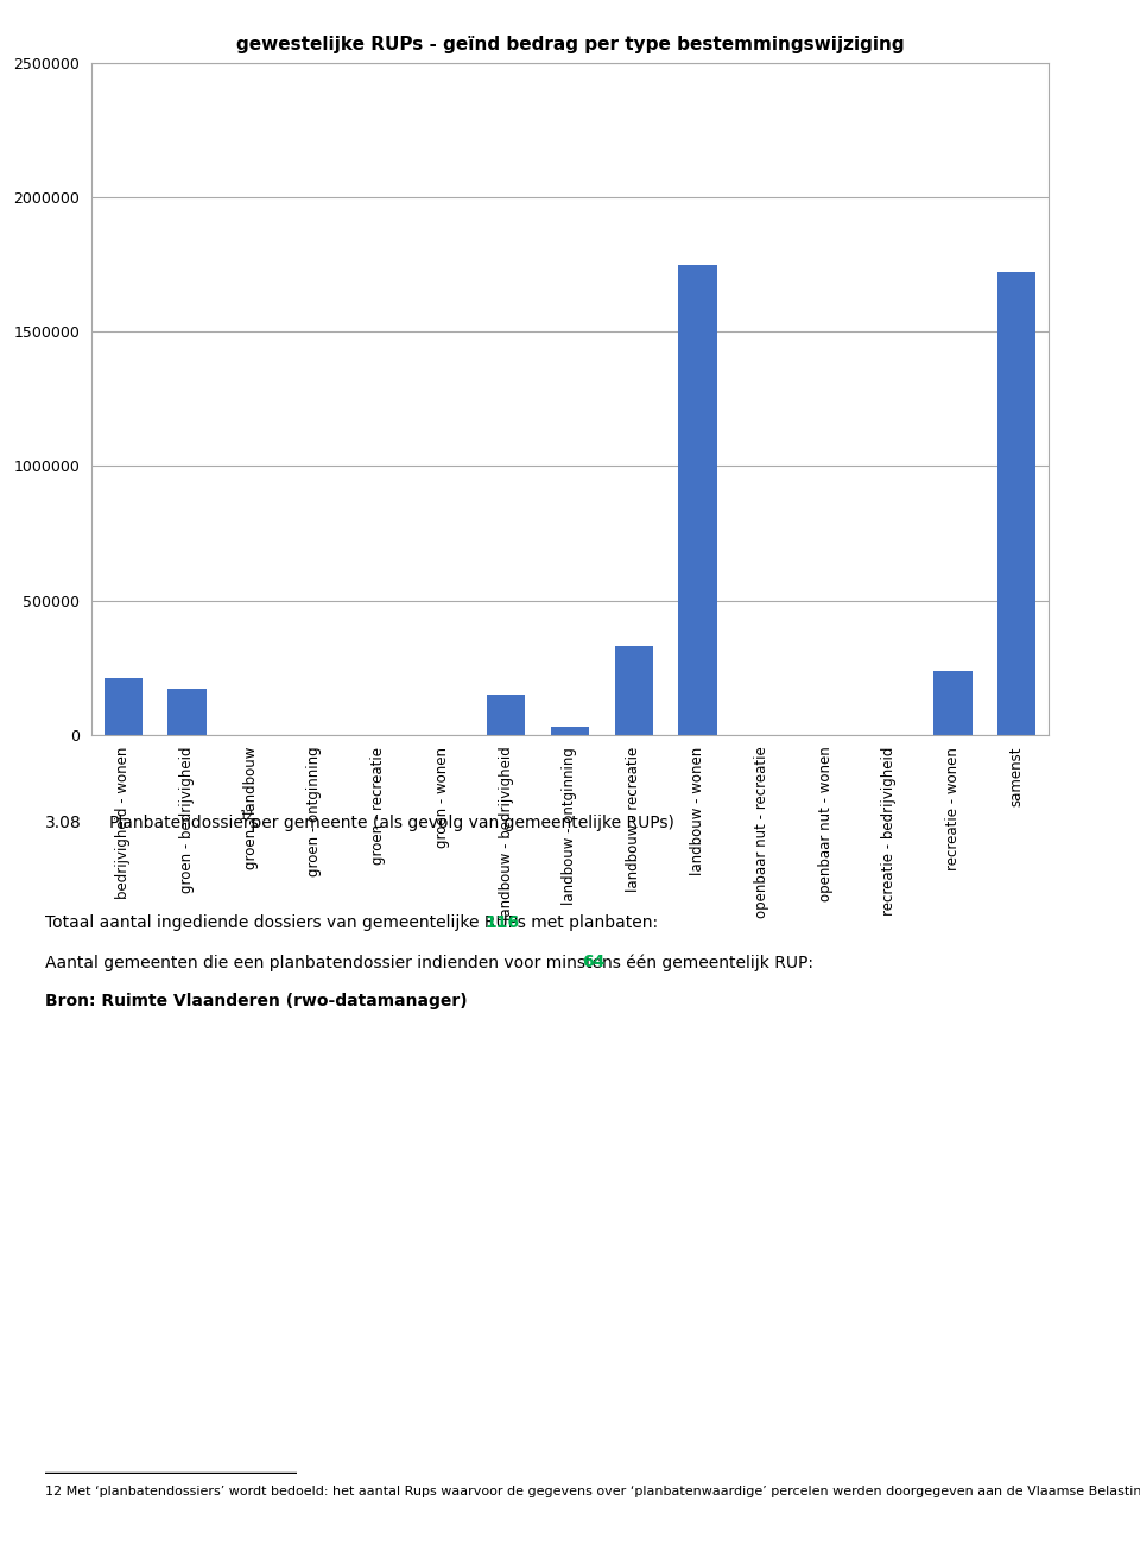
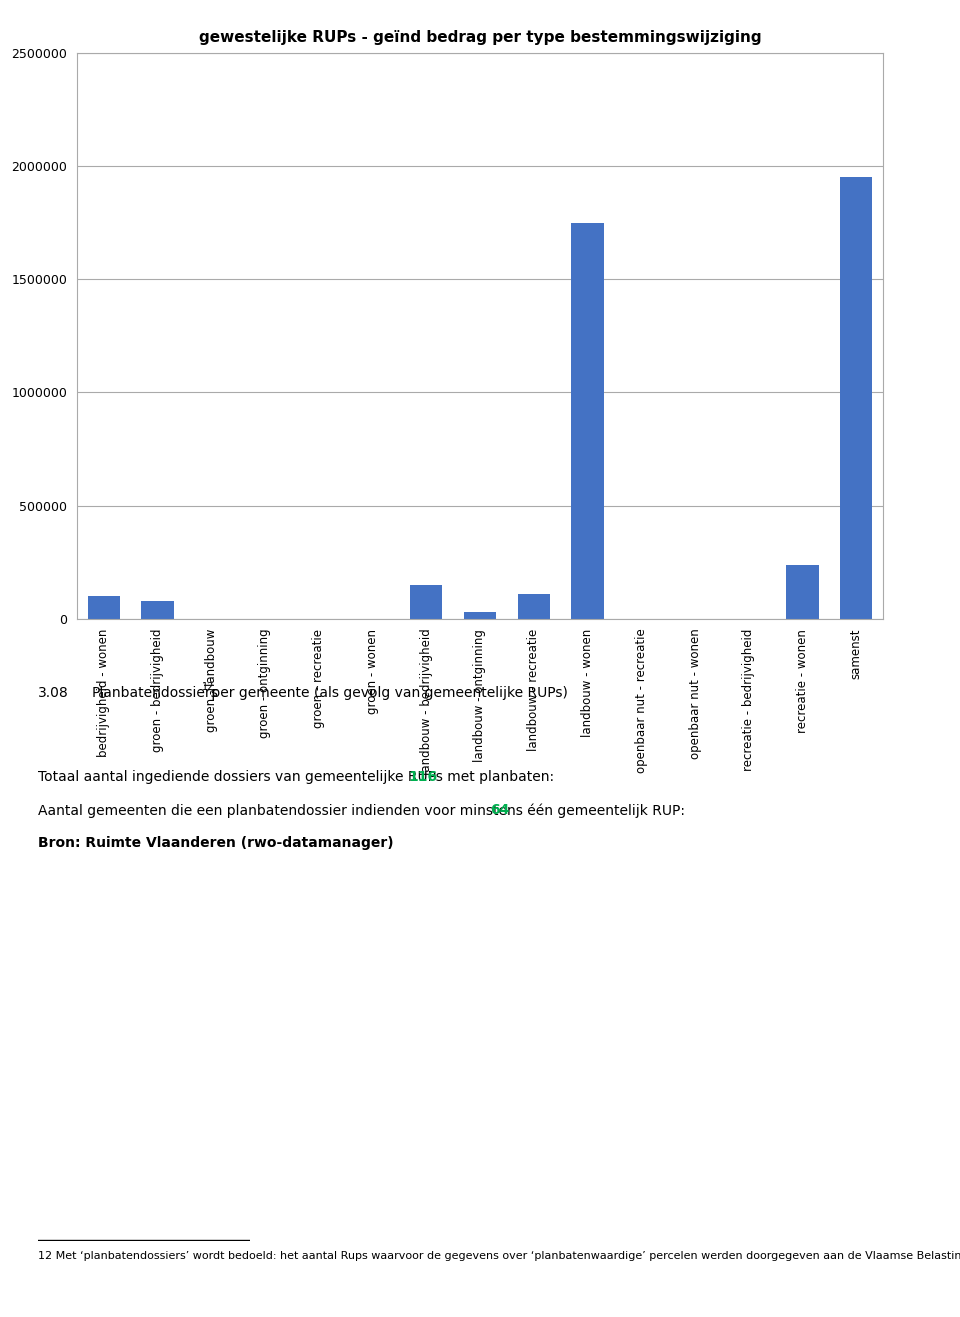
bedrijvigheid - wonen: 210000 -> 100000
groen - bedrijvigheid: 170000 -> 80000
landbouw - recreatie: 330000 -> 110000
samenst: 1720000 -> 1950000
